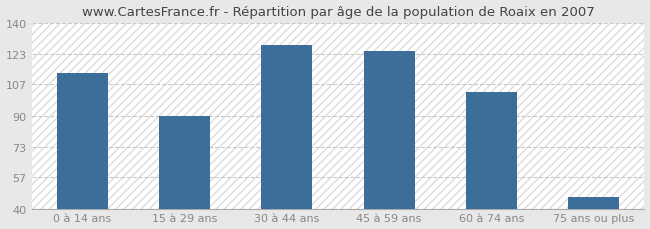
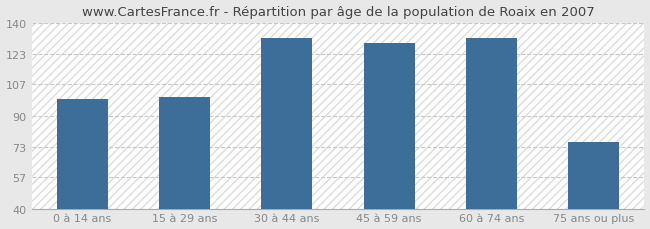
0 à 14 ans: 113 -> 99
15 à 29 ans: 90 -> 100
30 à 44 ans: 128 -> 132
45 à 59 ans: 125 -> 129
60 à 74 ans: 103 -> 132
75 ans ou plus: 46 -> 76
